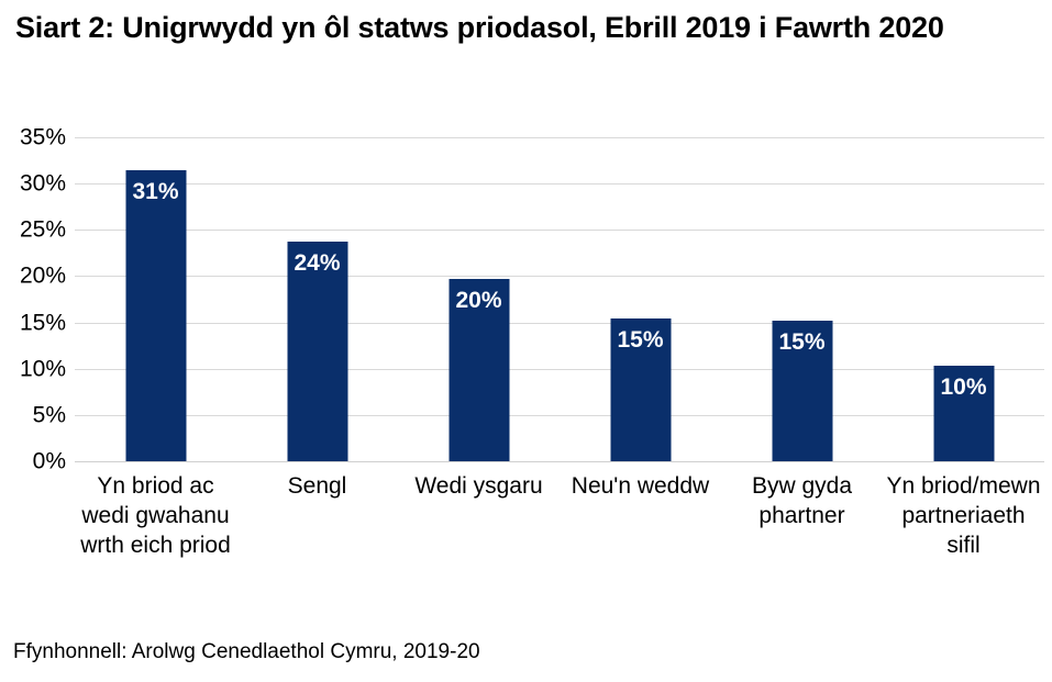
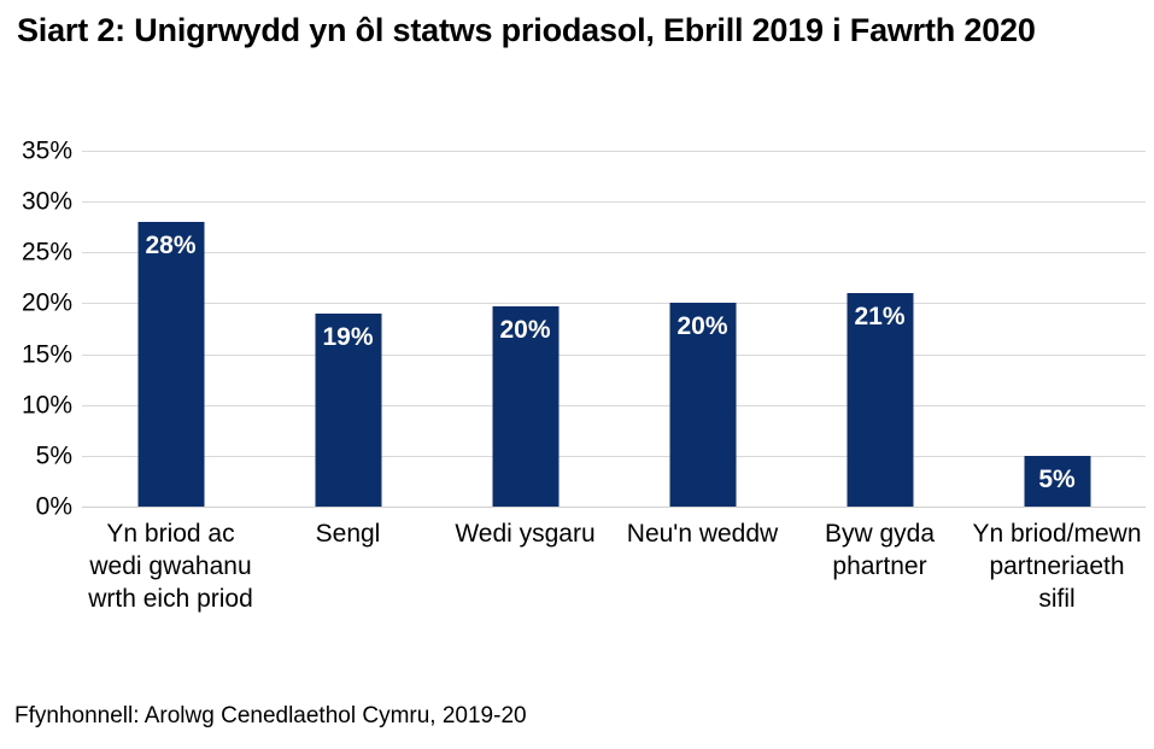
Yn briod ac wedi gwahanu wrth eich priod: 31% -> 28%
Sengl: 24% -> 19%
Neu'n weddw: 15% -> 20%
Byw gyda phartner: 15% -> 21%
Yn briod/mewn partneriaeth sifil: 10% -> 5%
